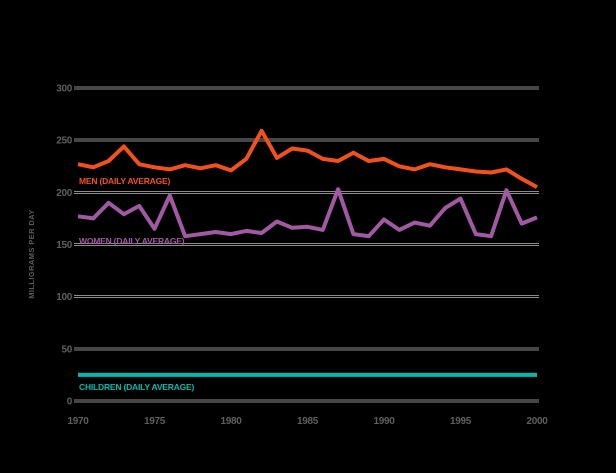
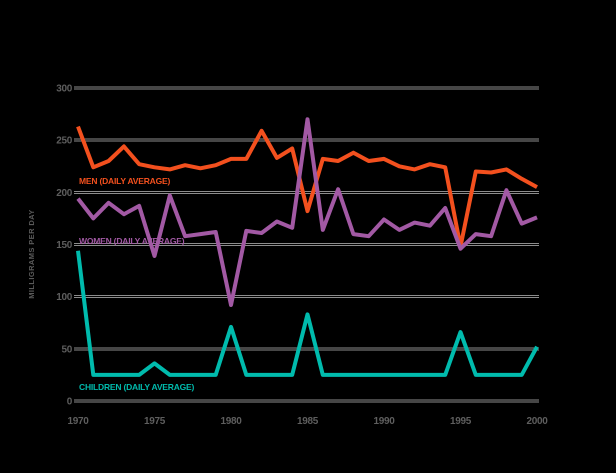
MEN (DAILY AVERAGE)/1970: 227 -> 263
WOMEN (DAILY AVERAGE)/1970: 177 -> 194
CHILDREN (DAILY AVERAGE)/1970: 25 -> 144
WOMEN (DAILY AVERAGE)/1975: 165 -> 139
CHILDREN (DAILY AVERAGE)/1975: 25 -> 36
MEN (DAILY AVERAGE)/1980: 221 -> 232
WOMEN (DAILY AVERAGE)/1980: 160 -> 92
CHILDREN (DAILY AVERAGE)/1980: 25 -> 71
MEN (DAILY AVERAGE)/1985: 240 -> 182
WOMEN (DAILY AVERAGE)/1985: 167 -> 270
CHILDREN (DAILY AVERAGE)/1985: 25 -> 83
MEN (DAILY AVERAGE)/1995: 222 -> 148
WOMEN (DAILY AVERAGE)/1995: 194 -> 146
CHILDREN (DAILY AVERAGE)/1995: 25 -> 66
CHILDREN (DAILY AVERAGE)/2000: 25 -> 52
